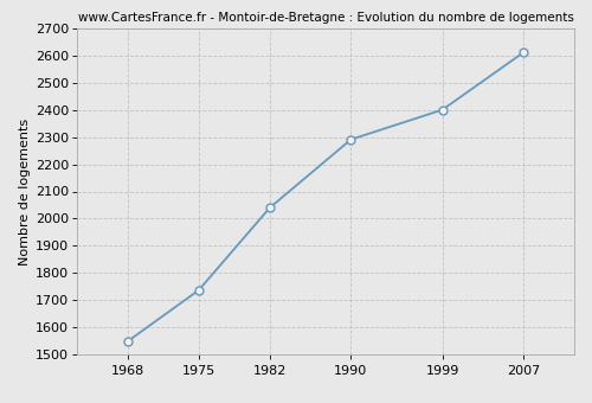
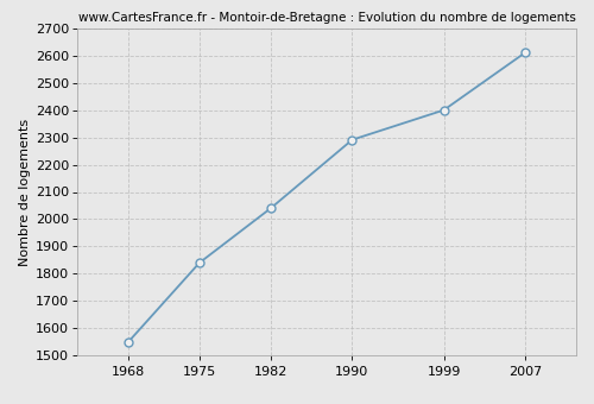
1975: 1737 -> 1840
